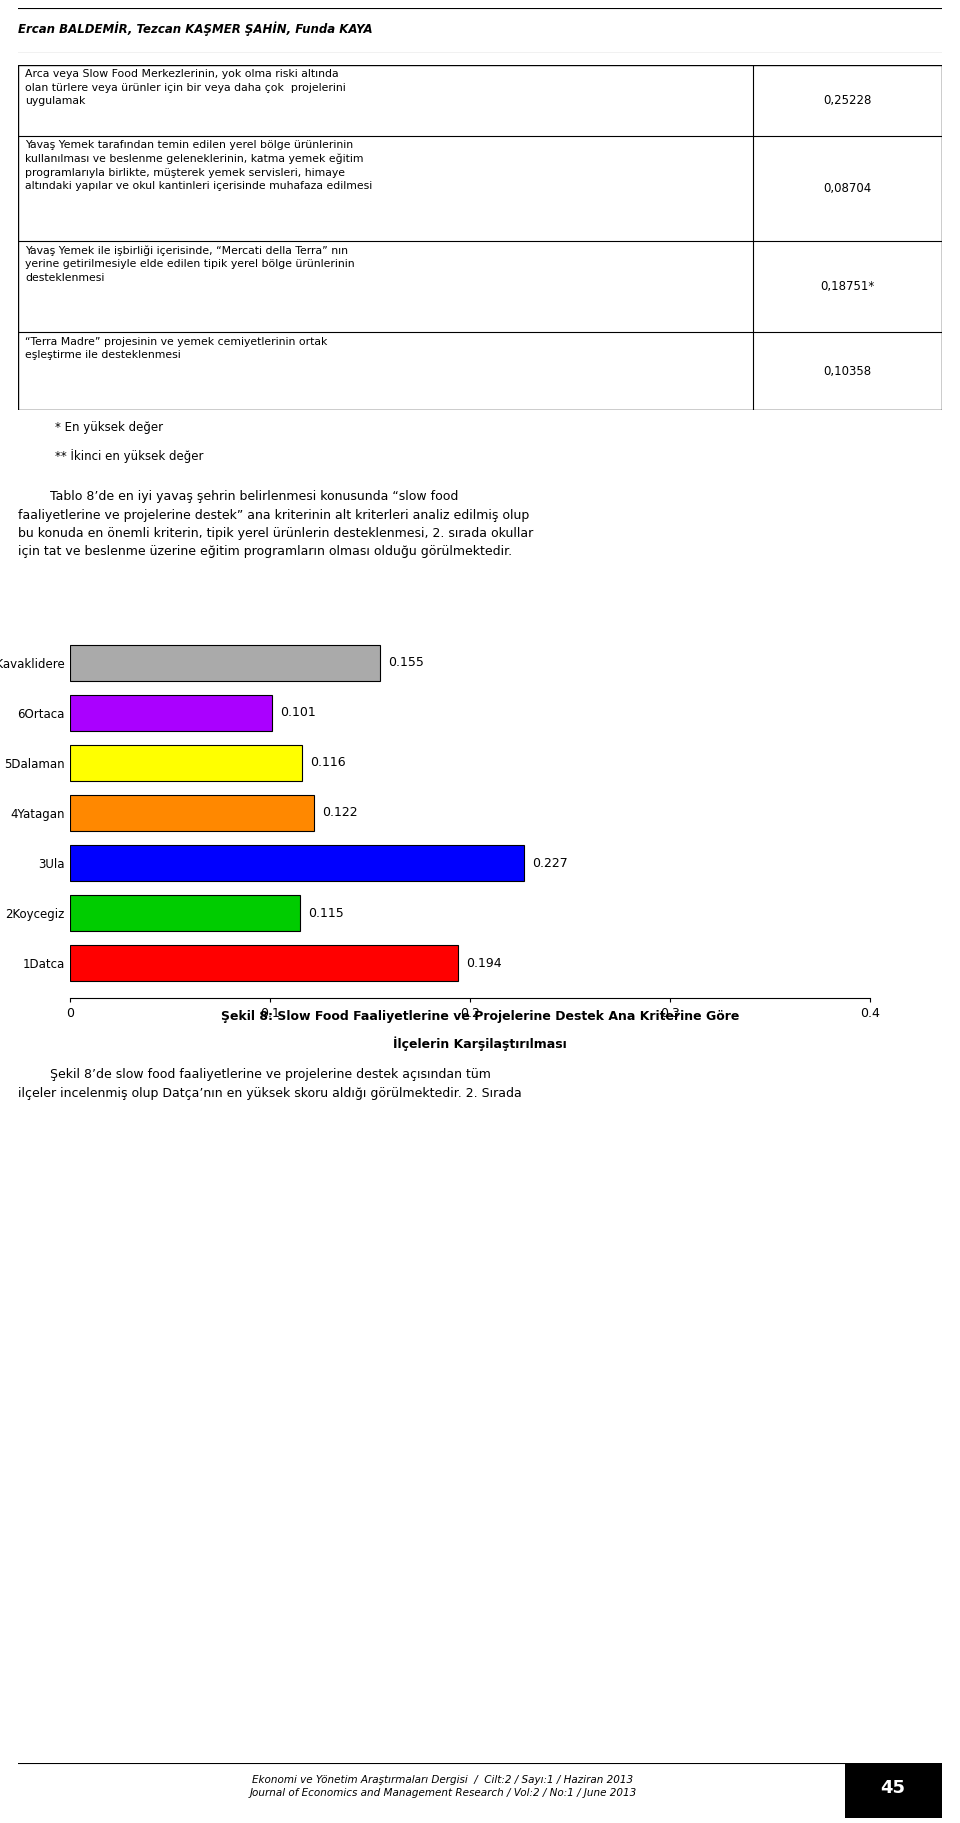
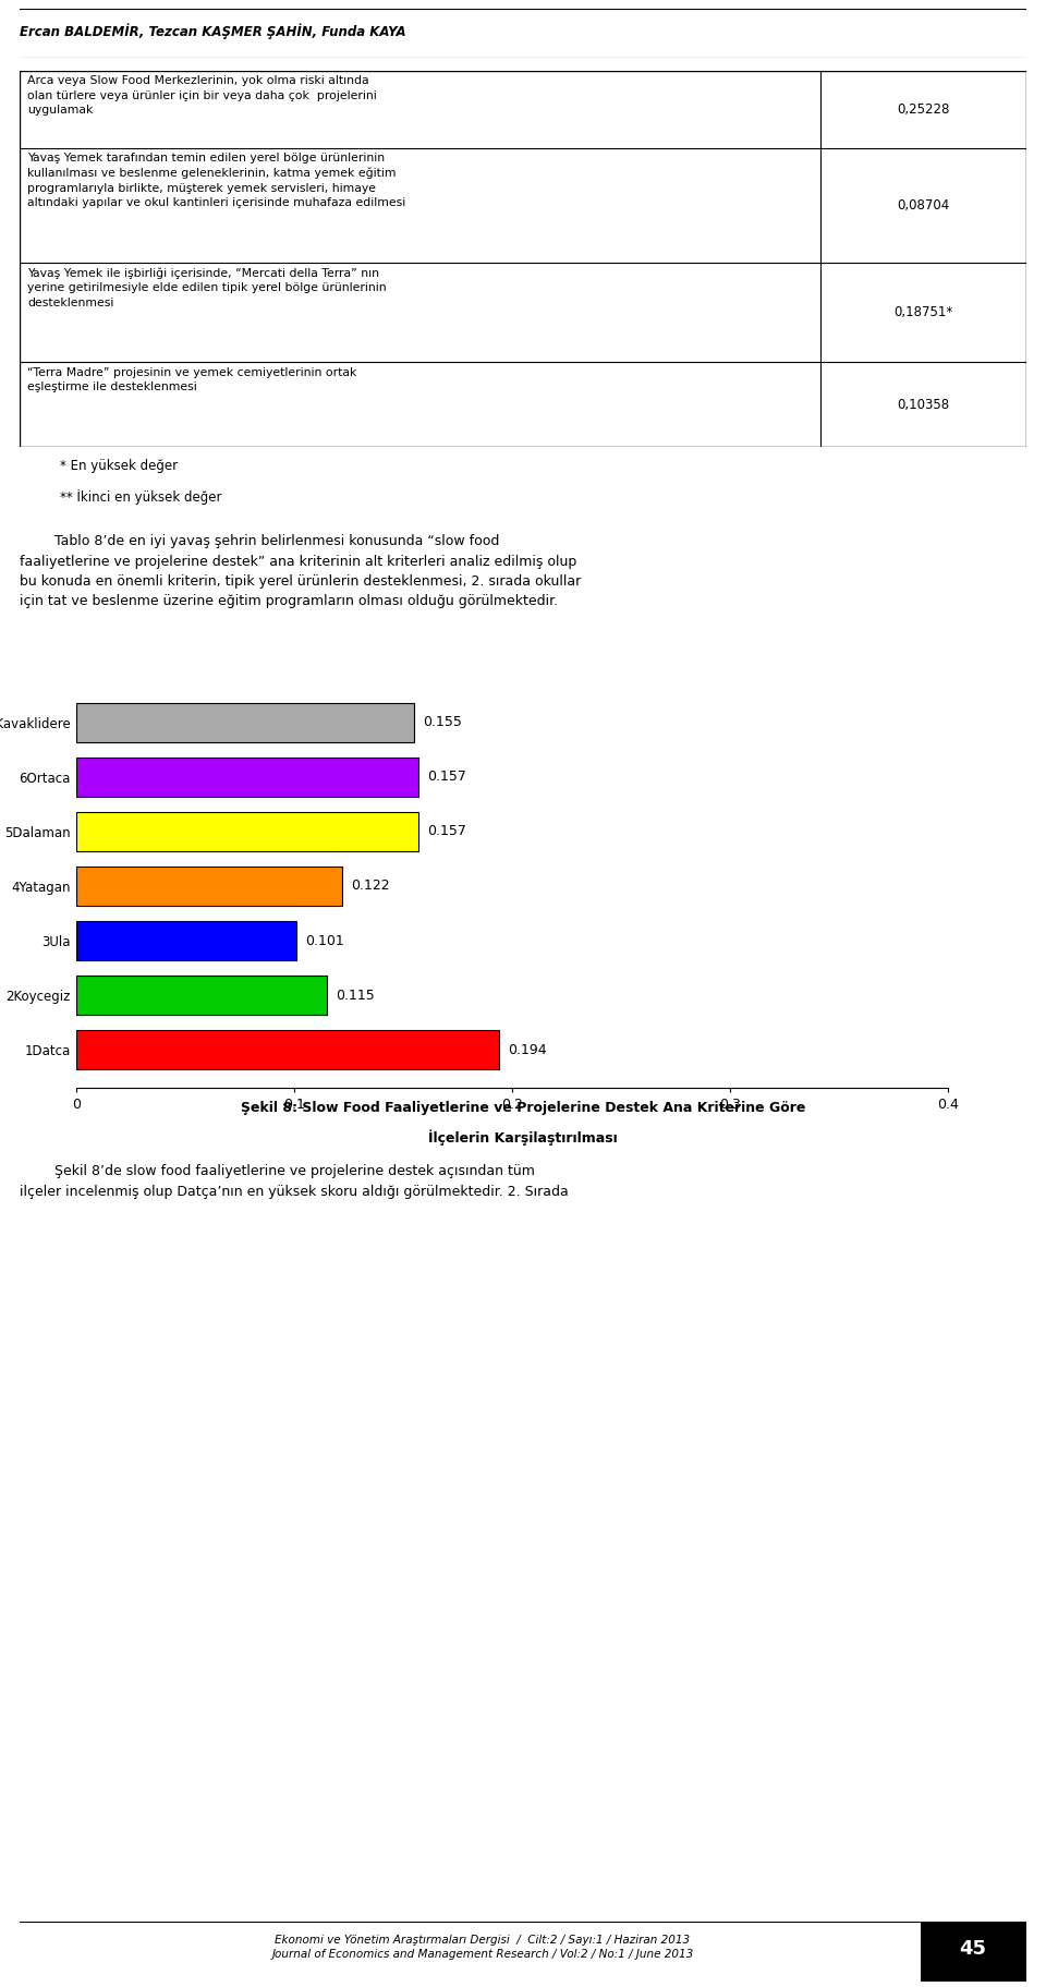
6Ortaca: 0.101 -> 0.157
5Dalaman: 0.116 -> 0.157
3Ula: 0.227 -> 0.101
